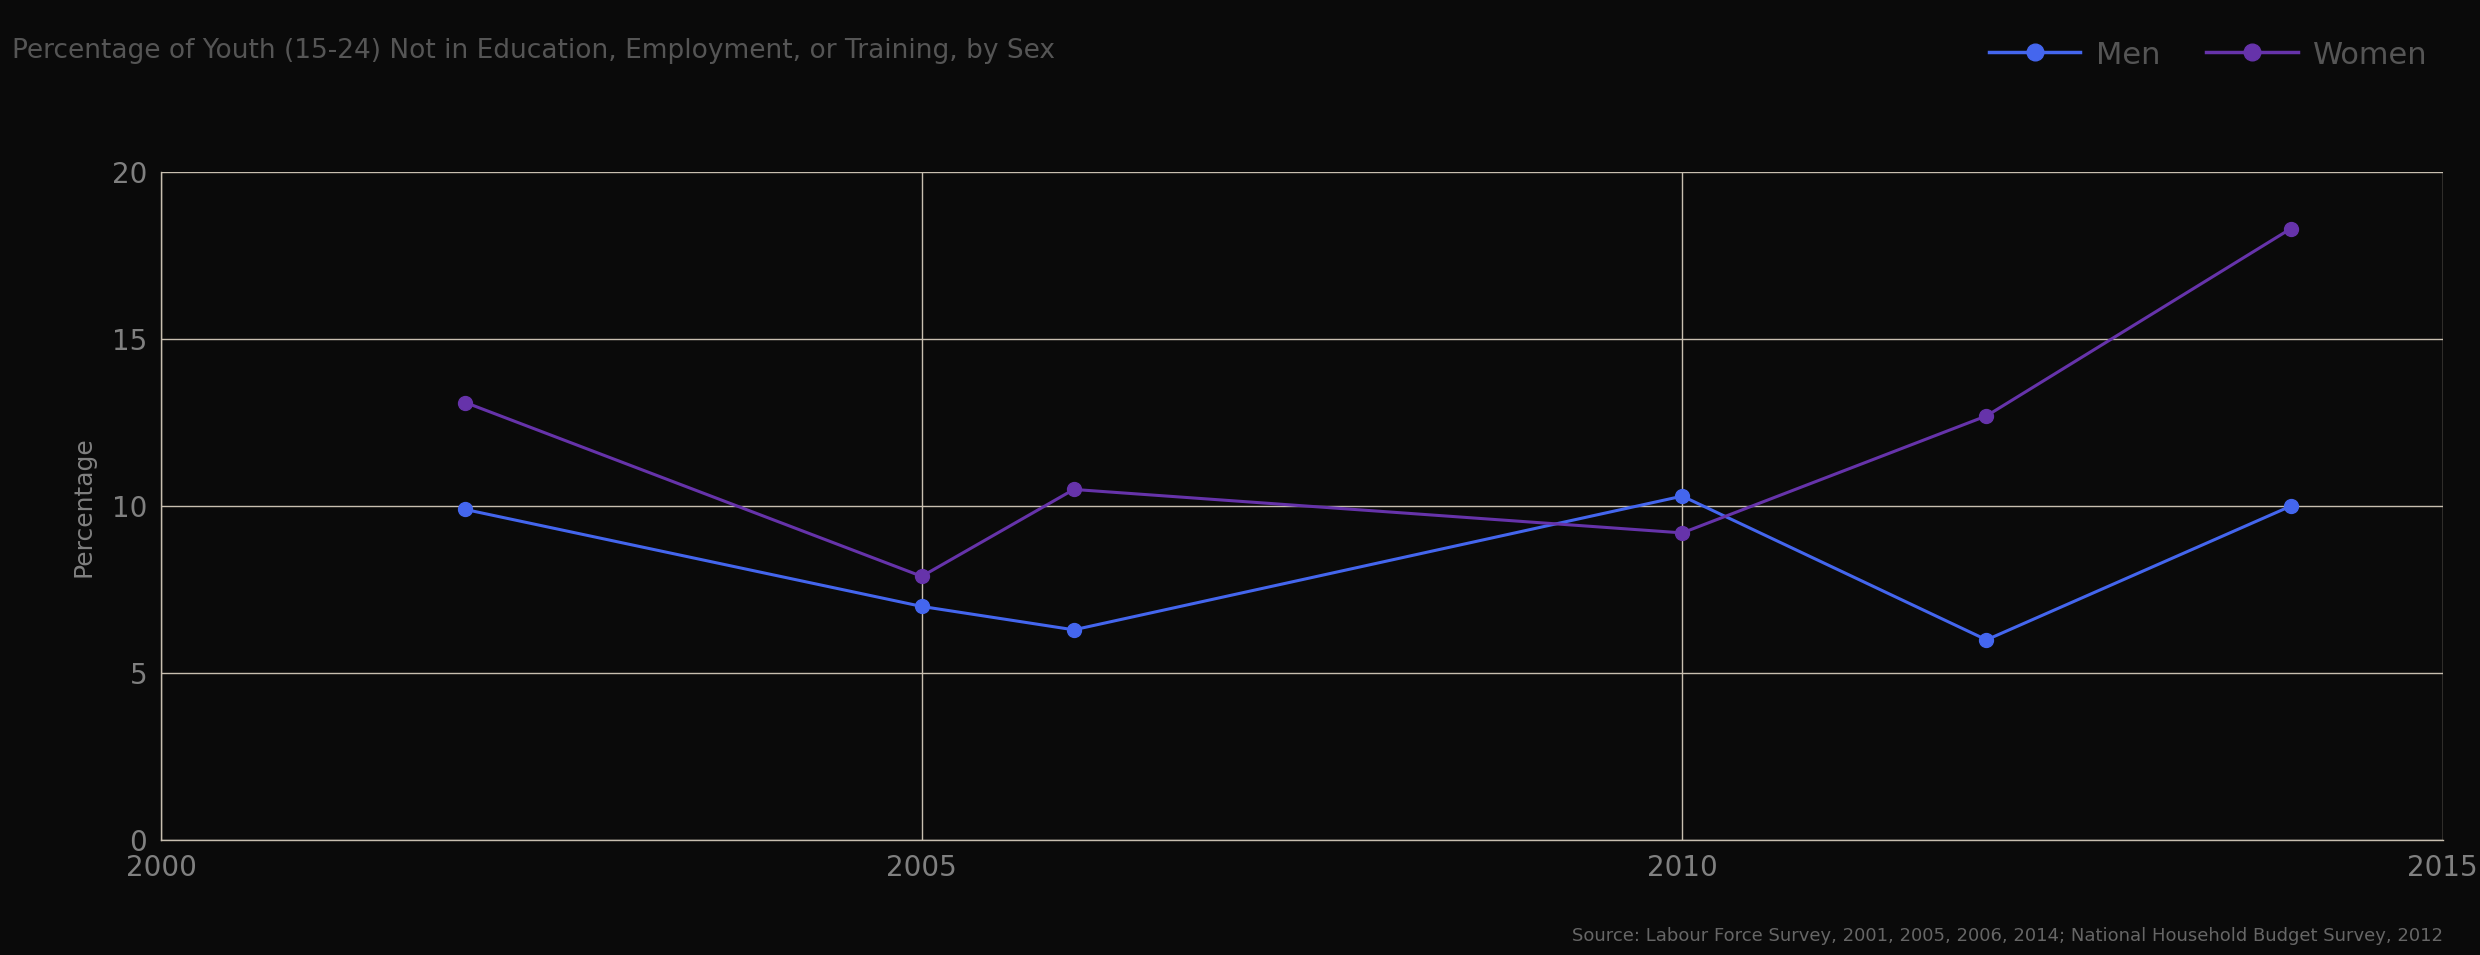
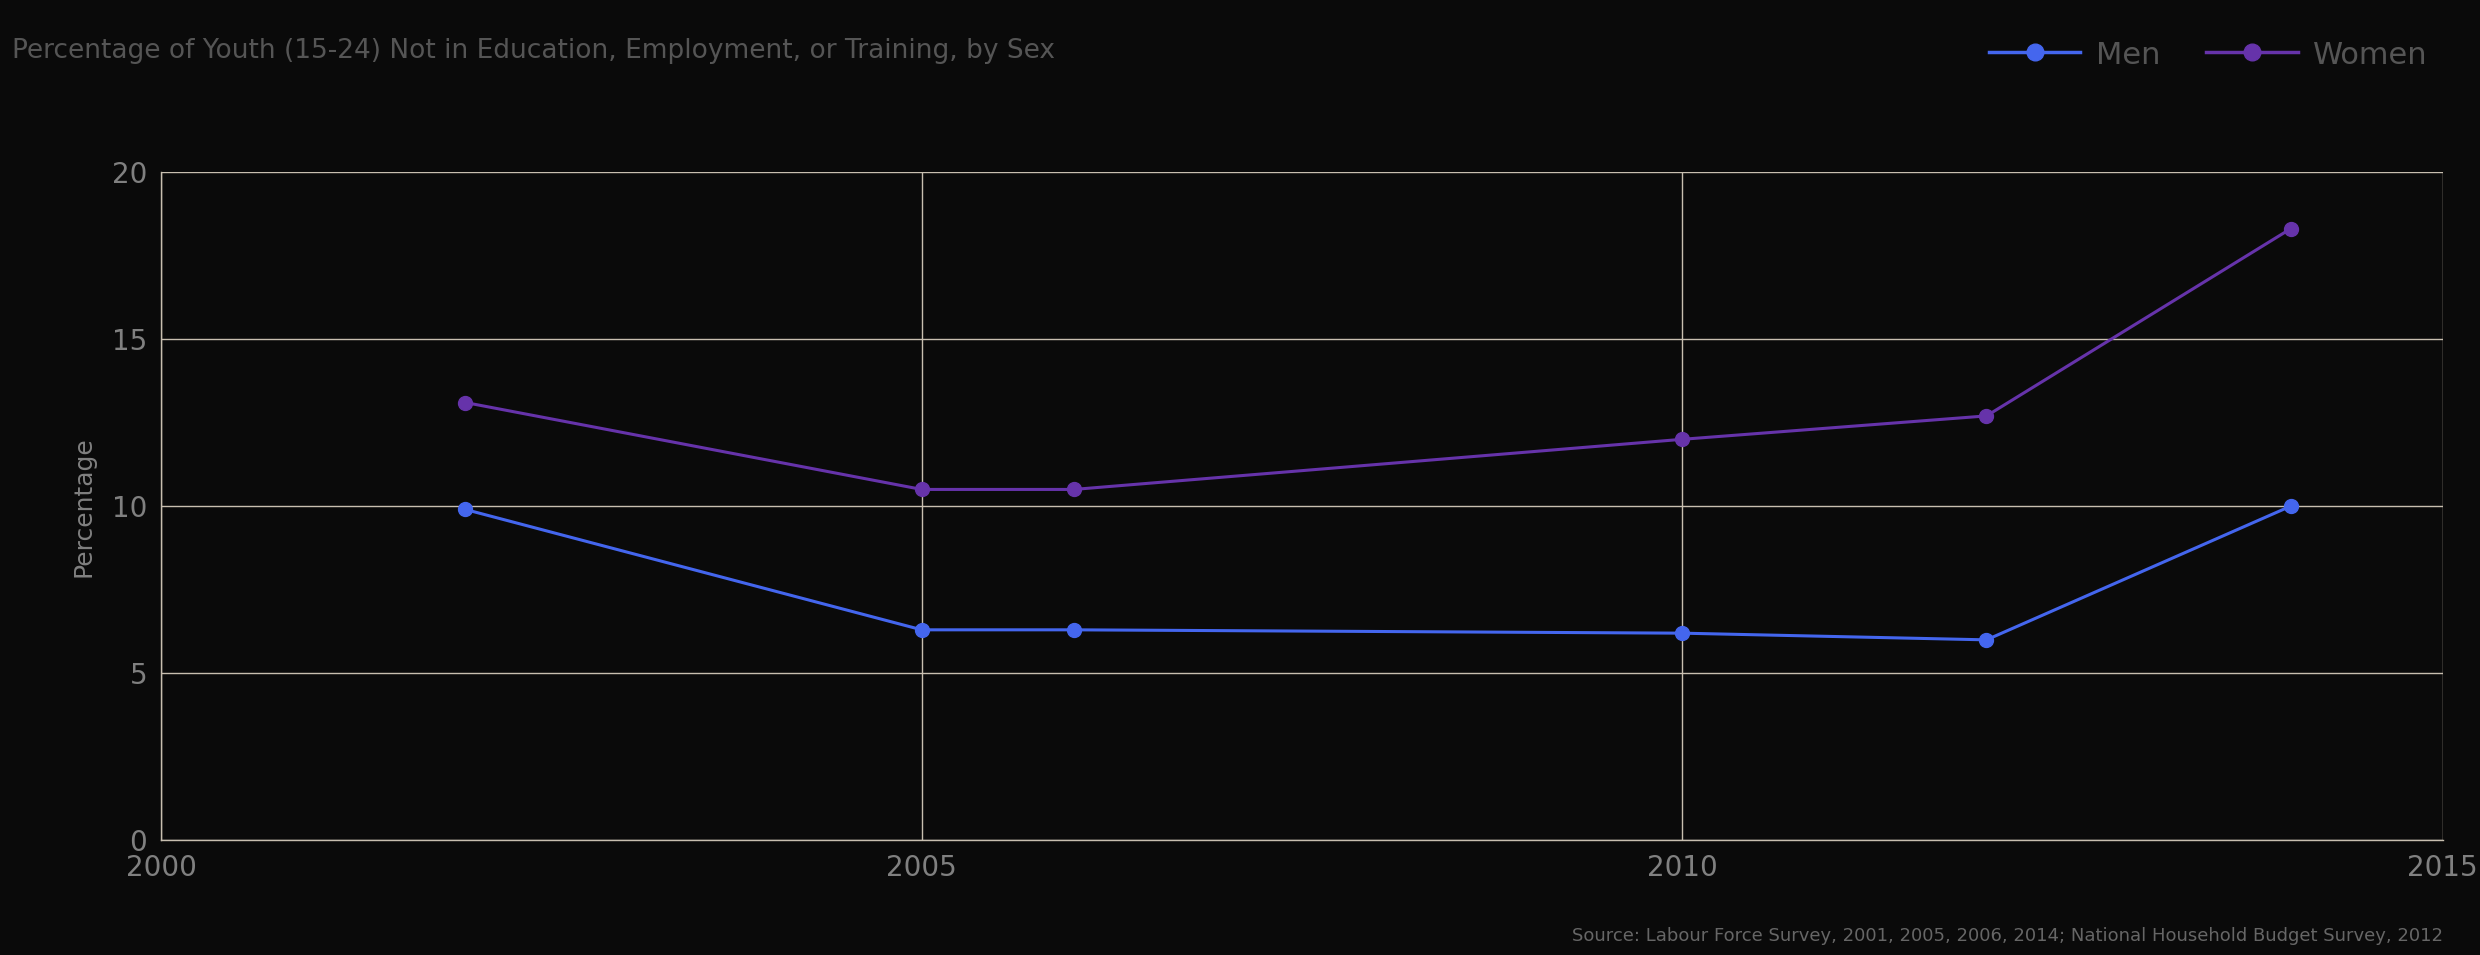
Men/2005: 7.0 -> 6.3
Women/2005: 7.9 -> 10.5
Men/2010: 10.3 -> 6.2
Women/2010: 9.2 -> 12.0
